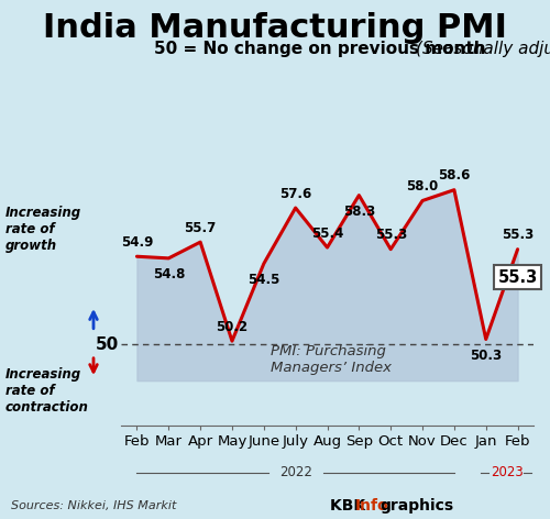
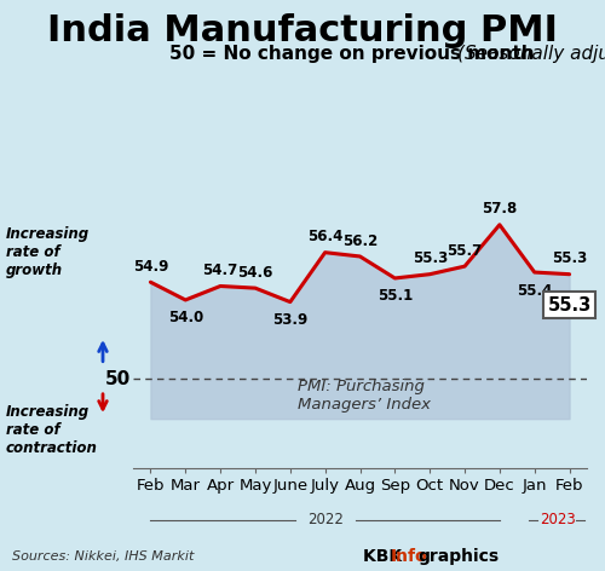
Mar: 54.8 -> 54.0
Apr: 55.7 -> 54.7
May: 50.2 -> 54.6
June: 54.5 -> 53.9
July: 57.6 -> 56.4
Aug: 55.4 -> 56.2
Sep: 58.3 -> 55.1
Nov: 58.0 -> 55.7
Dec: 58.6 -> 57.8
Jan: 50.3 -> 55.4
